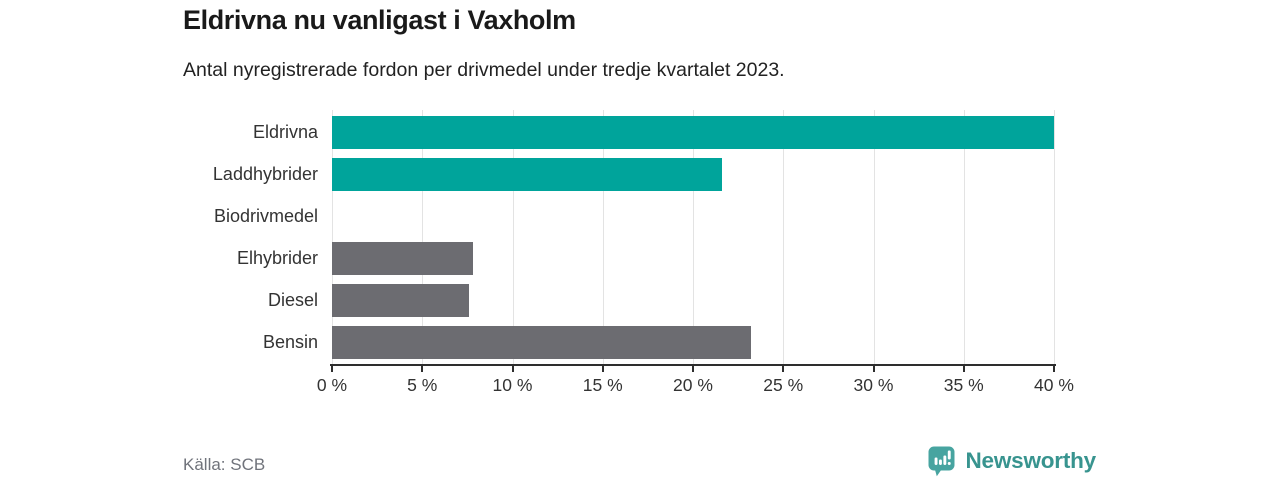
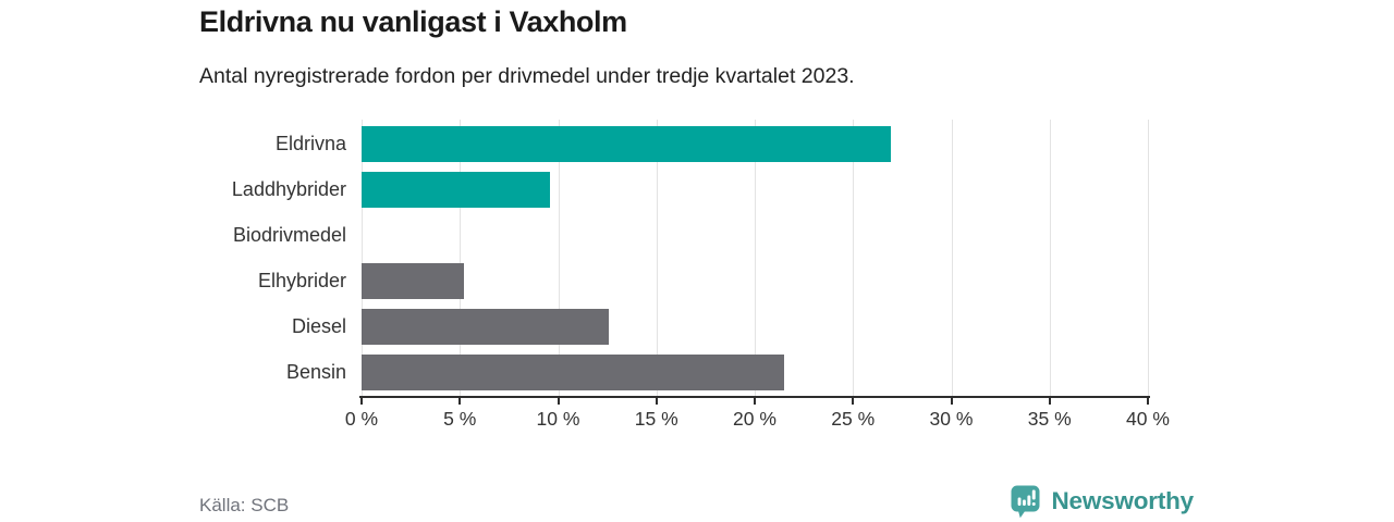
Eldrivna: 40.0% -> 26.9%
Laddhybrider: 21.6% -> 9.6%
Elhybrider: 7.8% -> 5.2%
Diesel: 7.6% -> 12.6%
Bensin: 23.2% -> 21.5%
